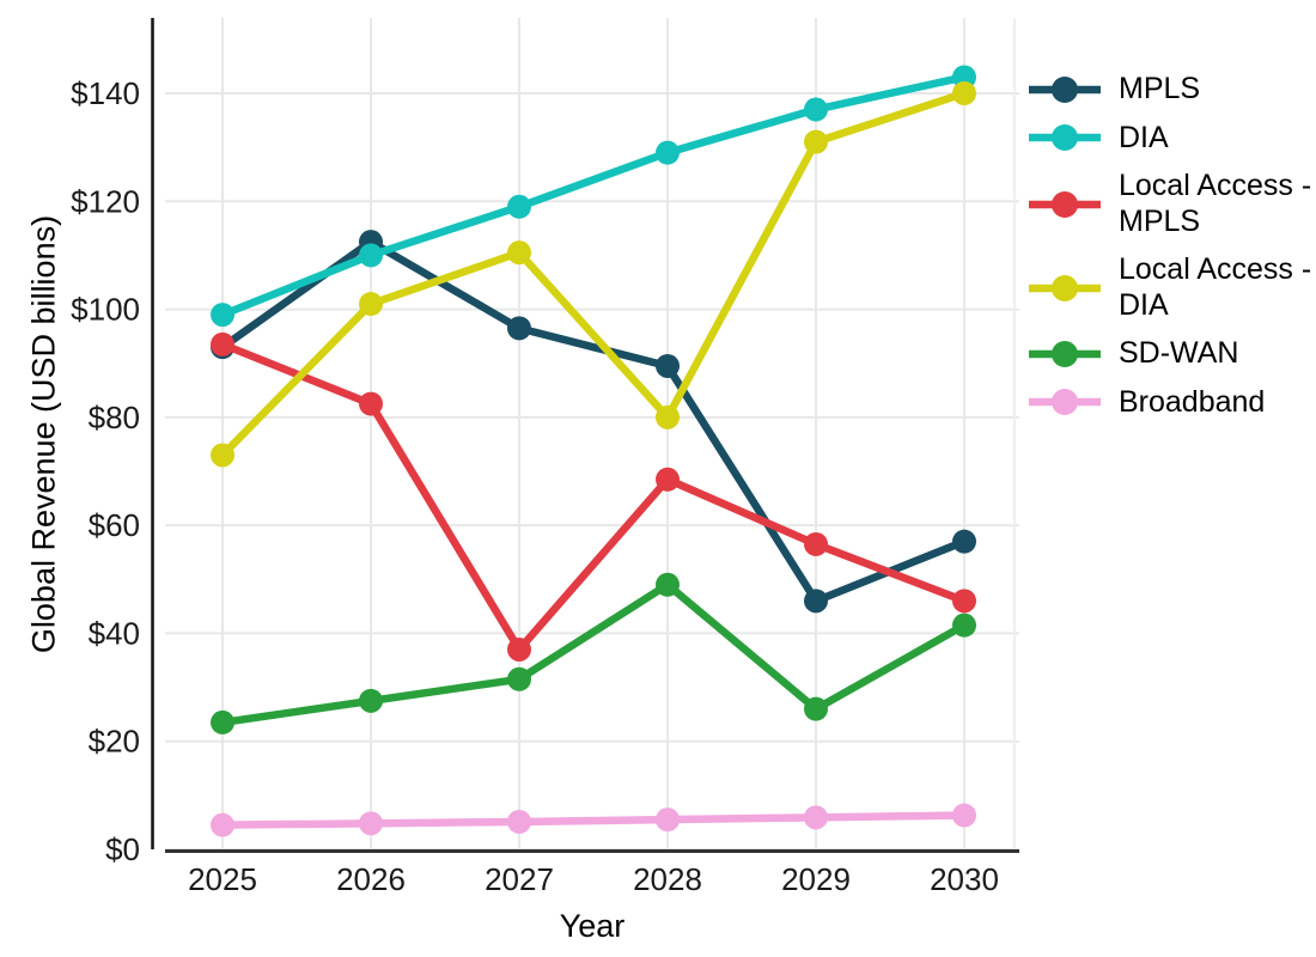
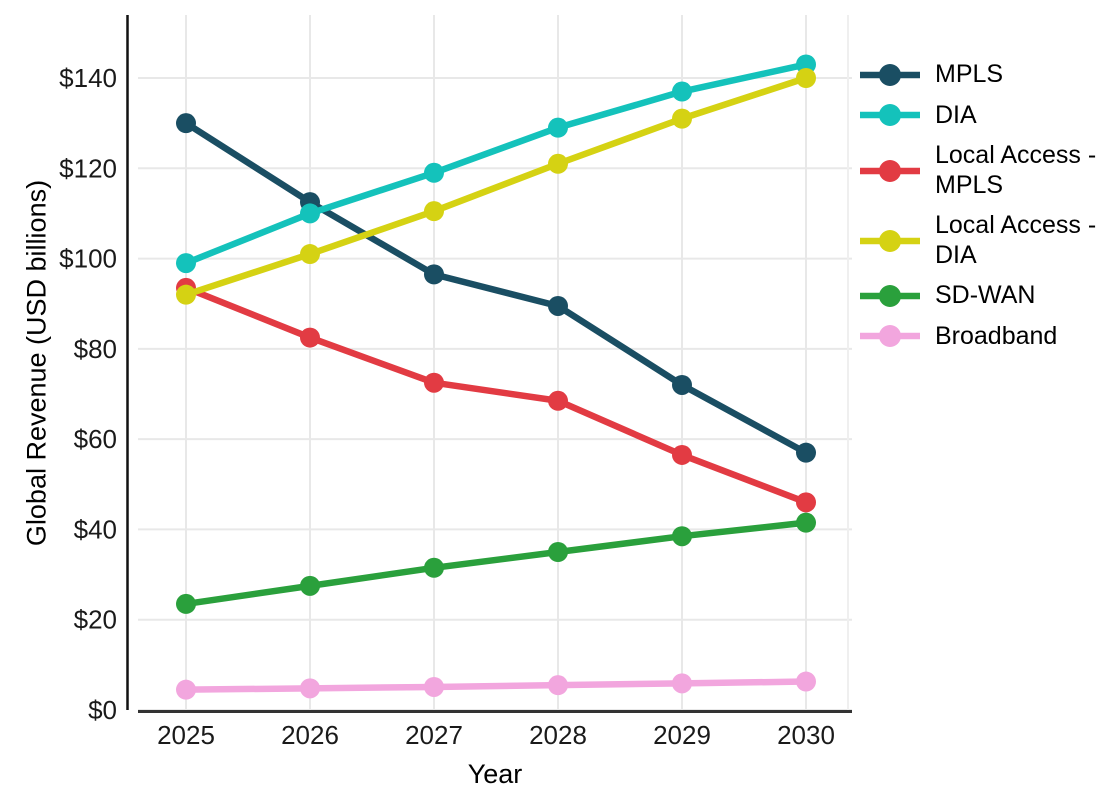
MPLS/2025: $93 -> $130
Local Access - DIA/2025: $73 -> $92
Local Access - MPLS/2027: $37 -> $72
Local Access - DIA/2028: $80 -> $121
SD-WAN/2028: $49 -> $35
MPLS/2029: $46 -> $72
SD-WAN/2029: $26 -> $38
